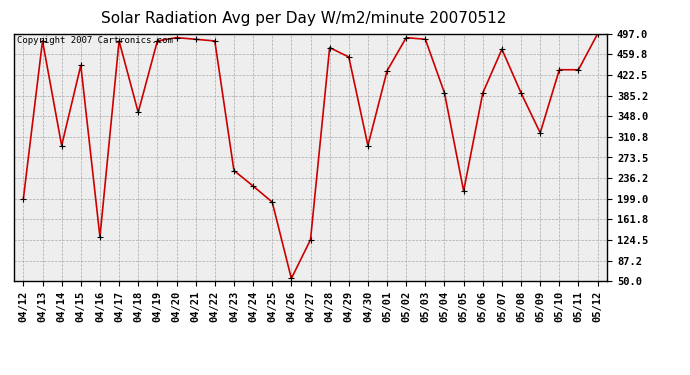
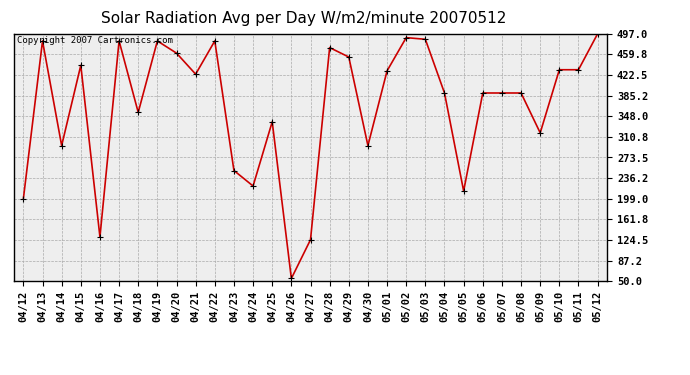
04/20: 490 -> 462
04/21: 487 -> 424
04/25: 193 -> 338
05/07: 469 -> 390
